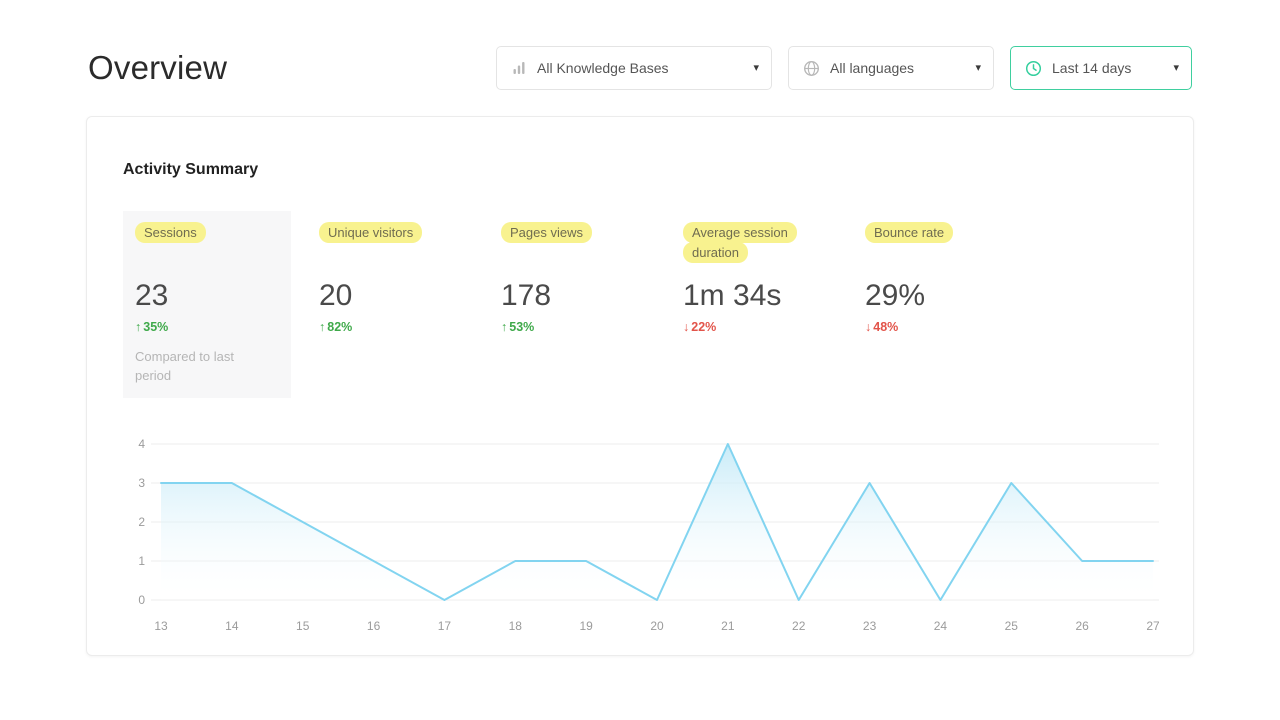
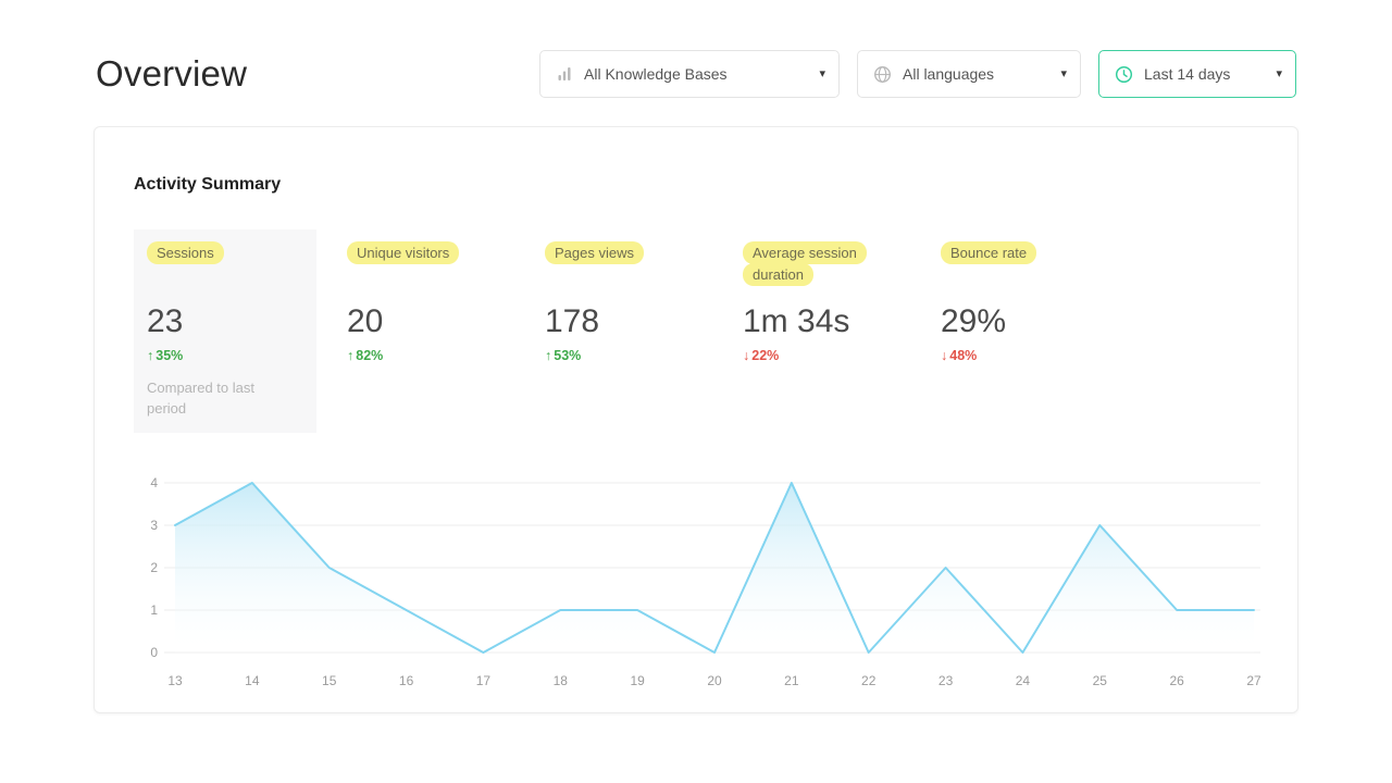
14: 3 -> 4
23: 3 -> 2
